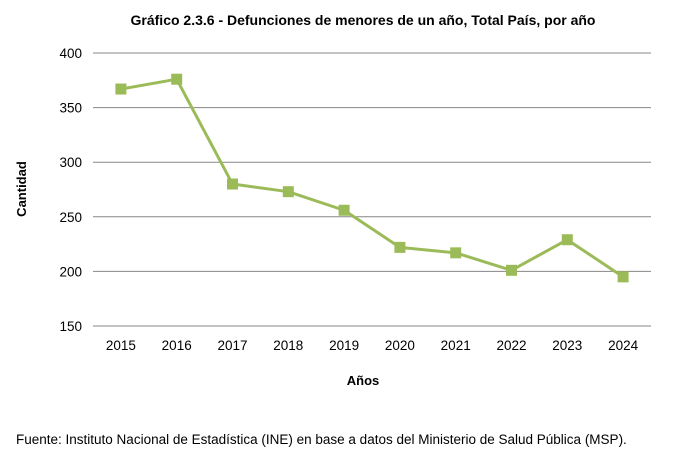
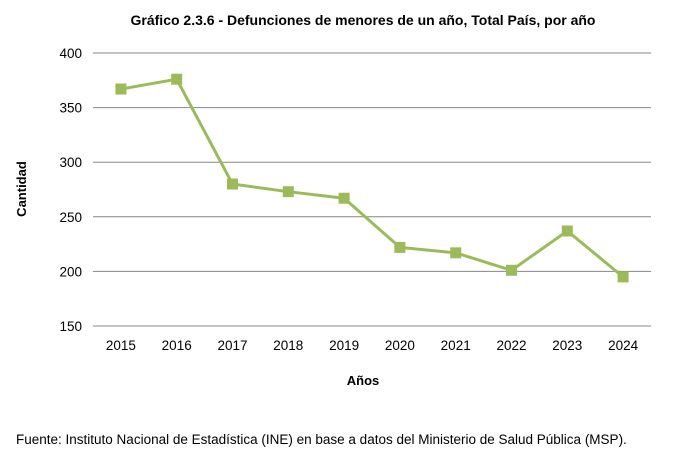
2019: 256 -> 267
2023: 229 -> 237
